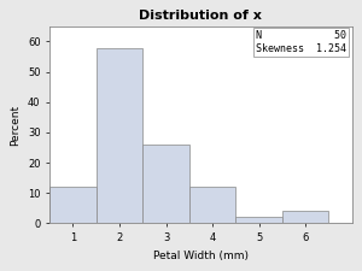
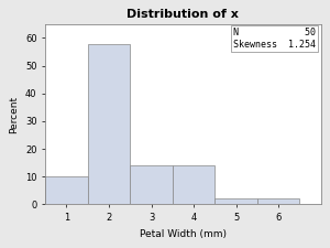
1: 12 -> 10
3: 26 -> 14
4: 12 -> 14
6: 4 -> 2
